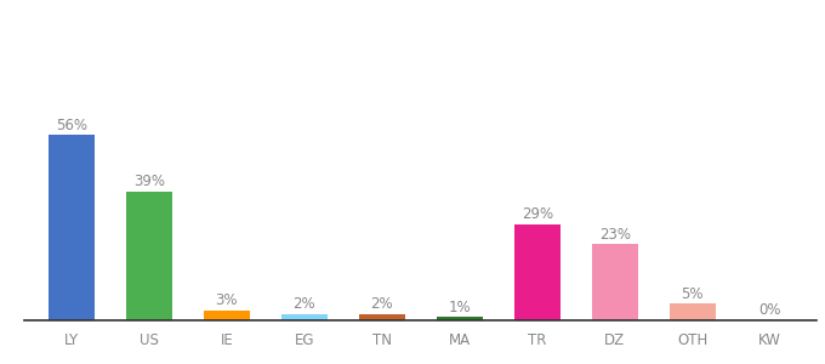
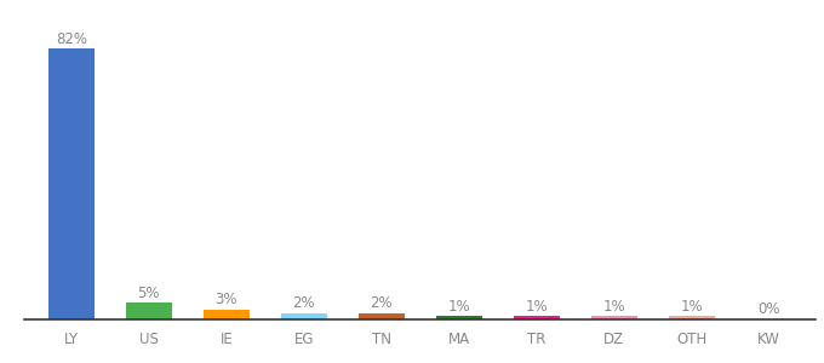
LY: 56% -> 82%
US: 39% -> 5%
TR: 29% -> 1%
DZ: 23% -> 1%
OTH: 5% -> 1%
